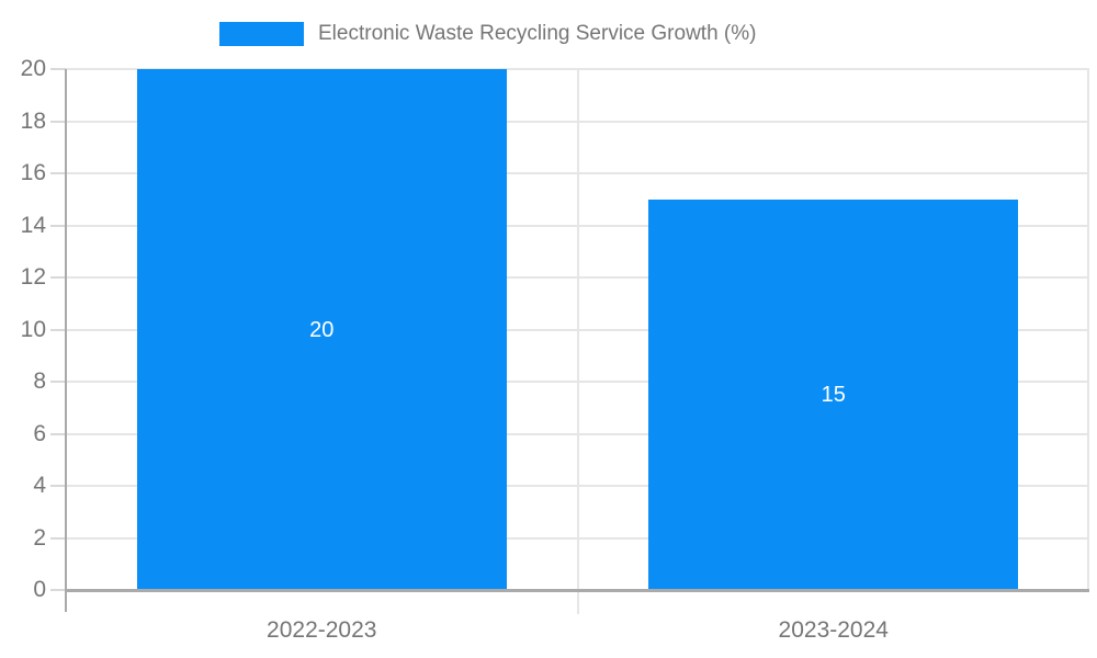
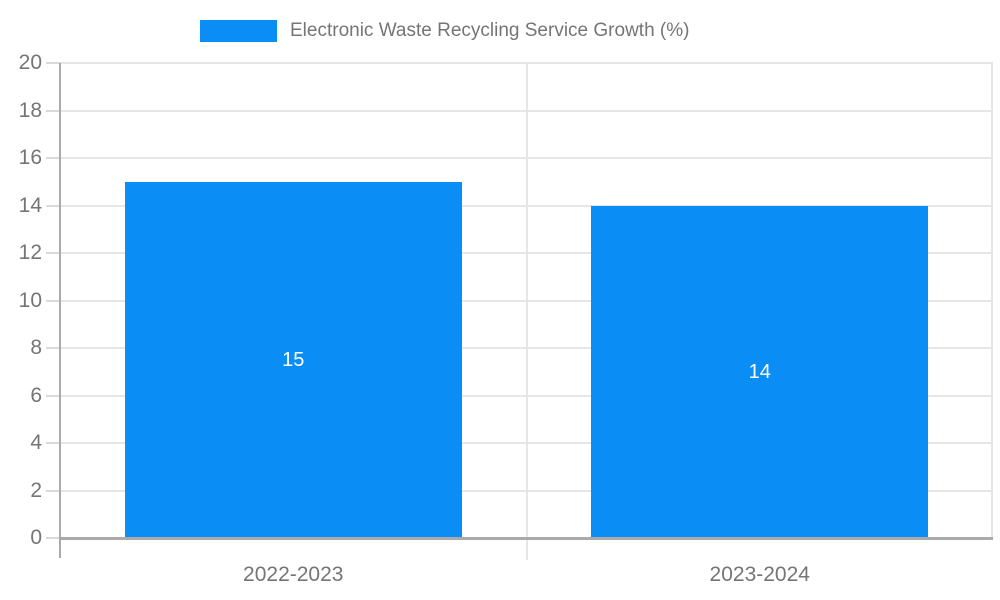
2022-2023: 20 -> 15
2023-2024: 15 -> 14
